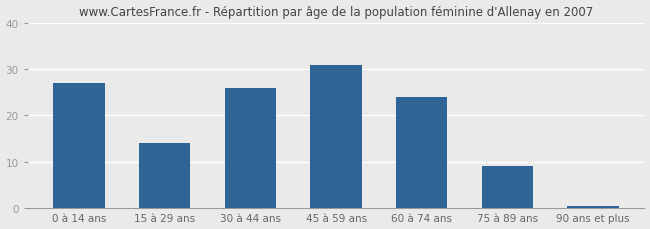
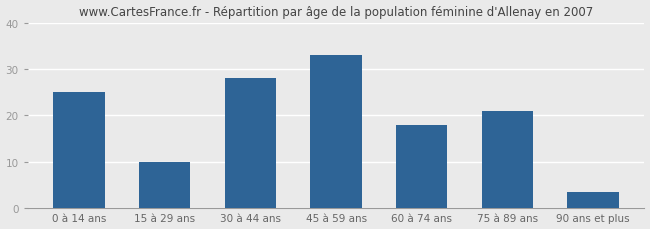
0 à 14 ans: 27.0 -> 25.0
15 à 29 ans: 14.0 -> 10.0
30 à 44 ans: 26.0 -> 28.0
45 à 59 ans: 31.0 -> 33.0
60 à 74 ans: 24.0 -> 18.0
75 à 89 ans: 9.0 -> 21.0
90 ans et plus: 0.5 -> 3.5
